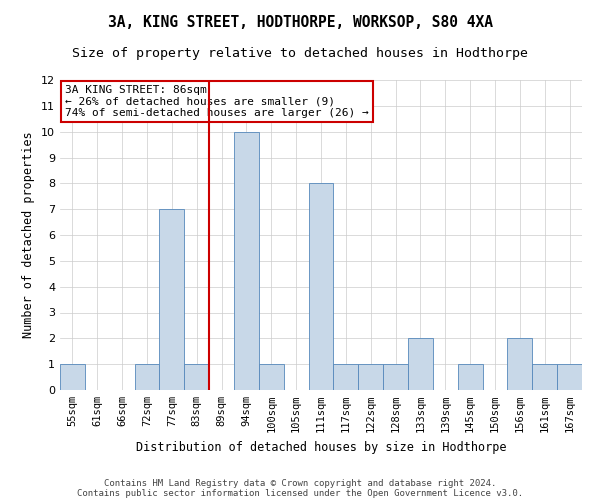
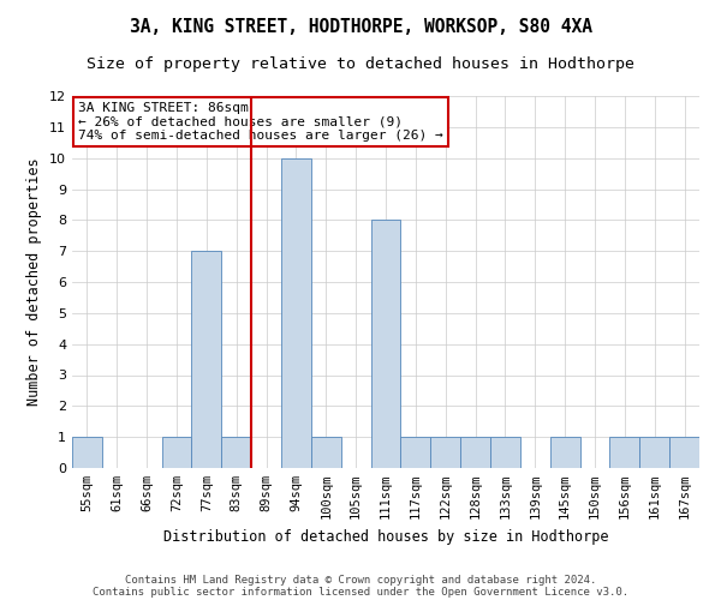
133sqm: 2 -> 1
156sqm: 2 -> 1
